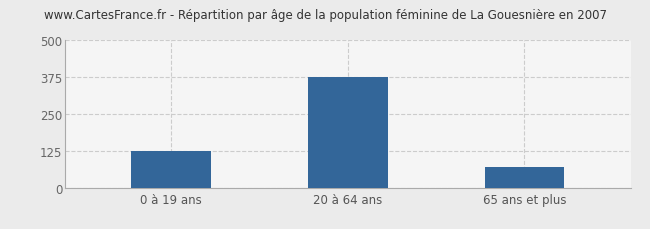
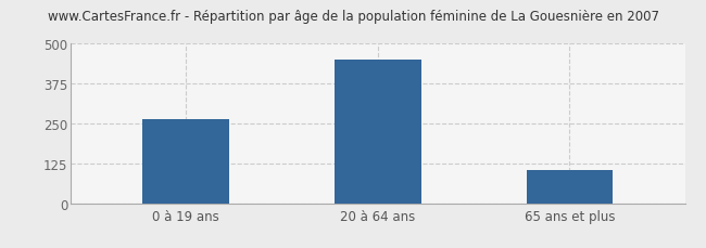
0 à 19 ans: 125 -> 265
20 à 64 ans: 375 -> 450
65 ans et plus: 70 -> 105
